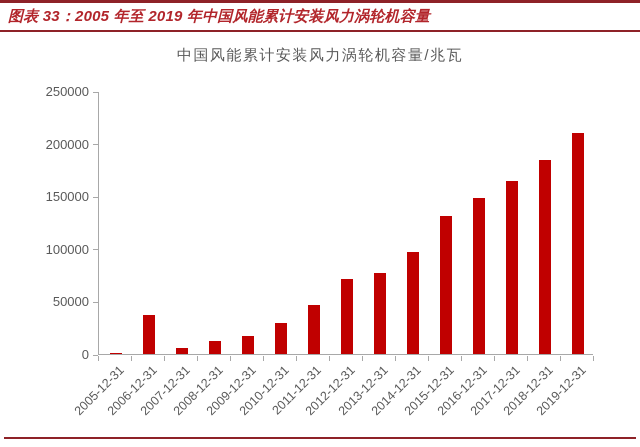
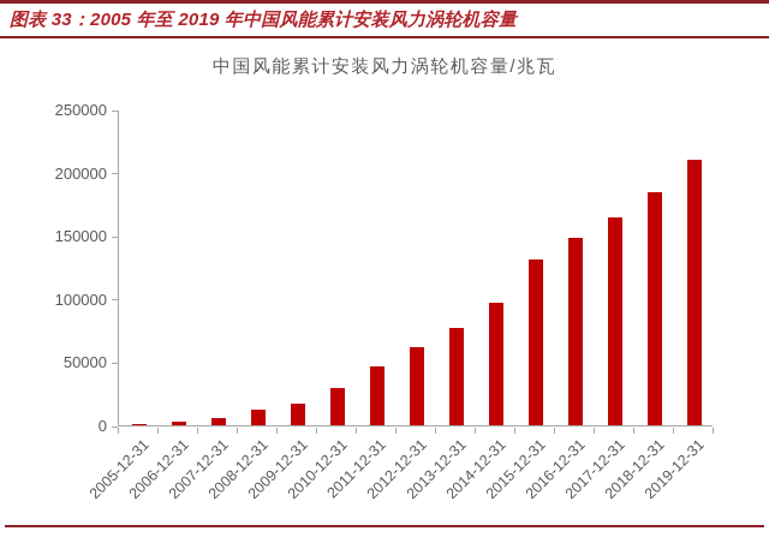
2006-12-31: 37000 -> 3000
2012-12-31: 71000 -> 62000
